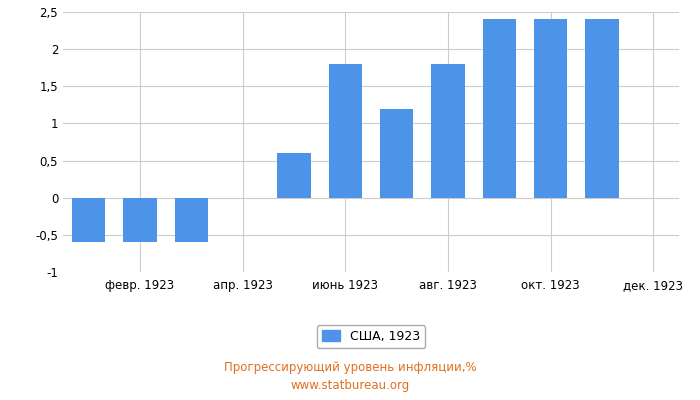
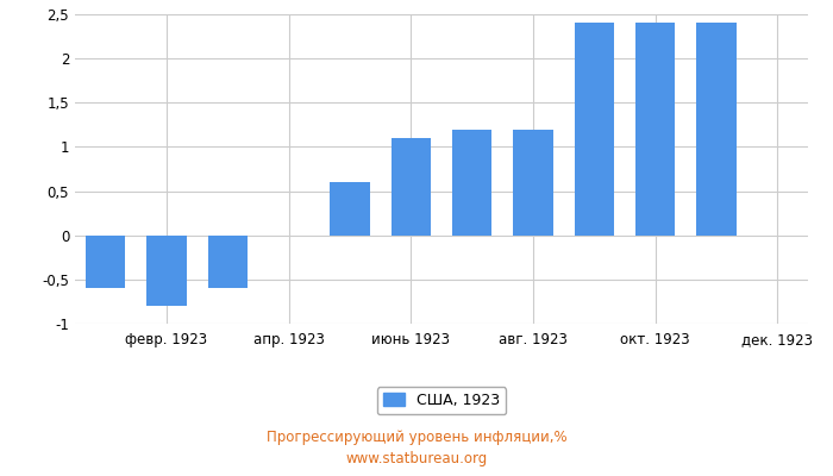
февр. 1923: -0,6 -> -0,8
июнь 1923: 1,8 -> 1,1
авг. 1923: 1,8 -> 1,2
